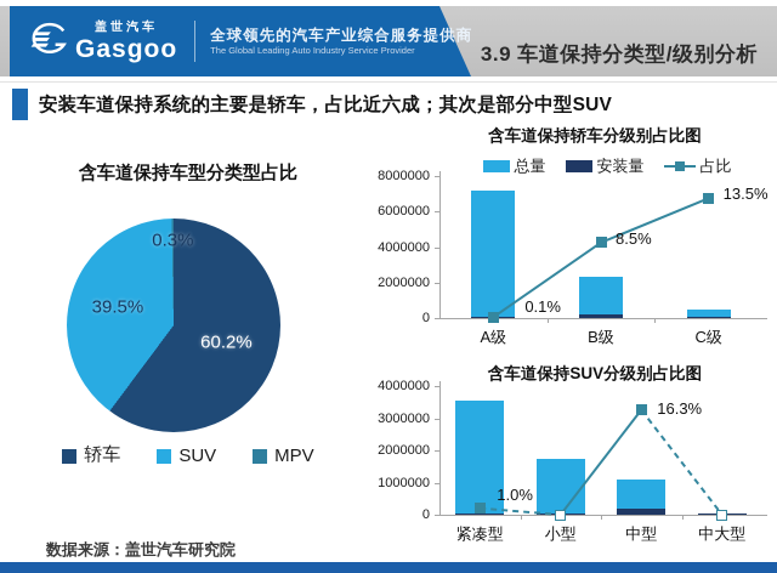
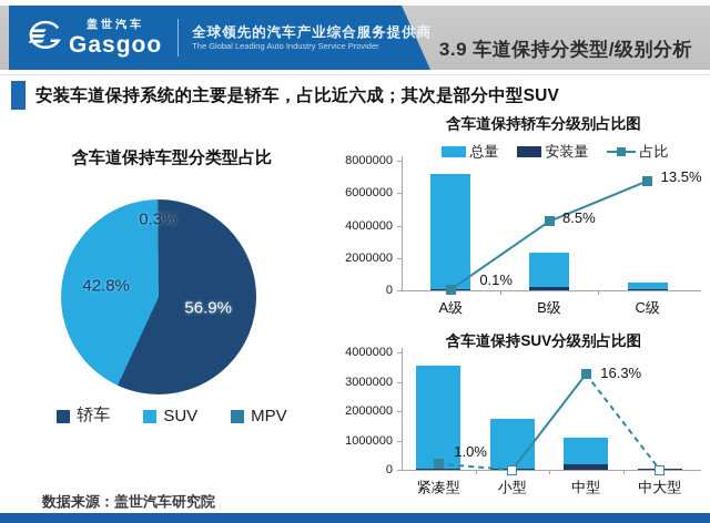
含车道保持车型分类型占比/轿车: 60.2% -> 56.9%
含车道保持车型分类型占比/SUV: 39.5% -> 42.8%
